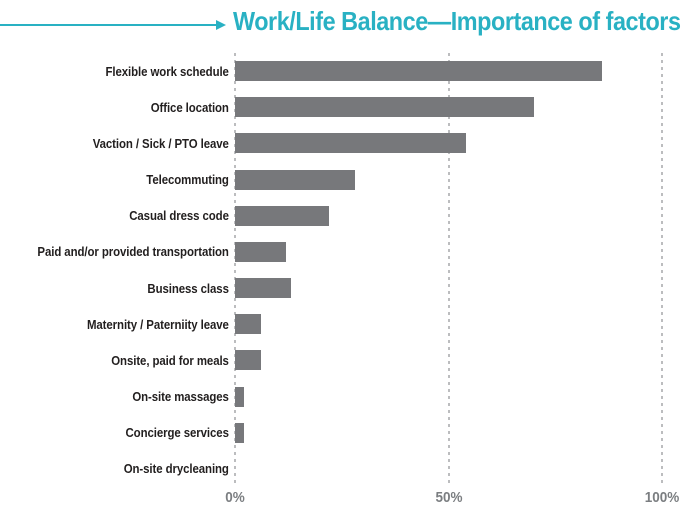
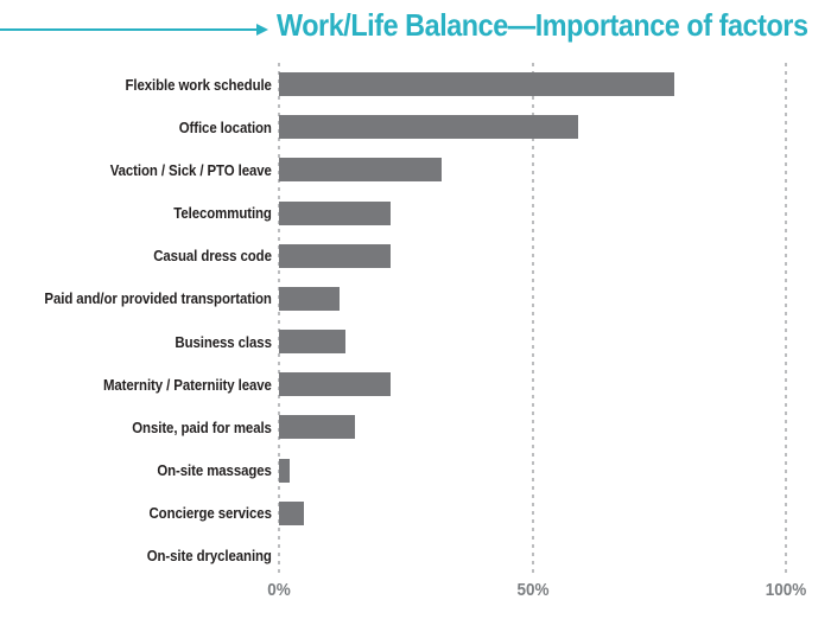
Flexible work schedule: 86% -> 78%
Office location: 70% -> 59%
Vaction / Sick / PTO leave: 54% -> 32%
Telecommuting: 28% -> 22%
Maternity / Paterniity leave: 6% -> 22%
Onsite, paid for meals: 6% -> 15%
Concierge services: 2% -> 5%
